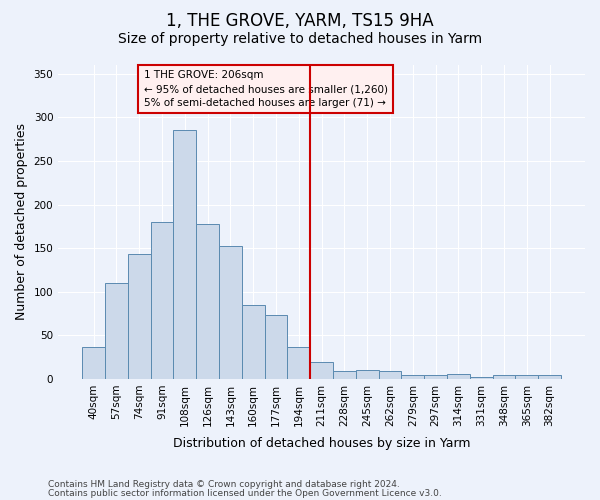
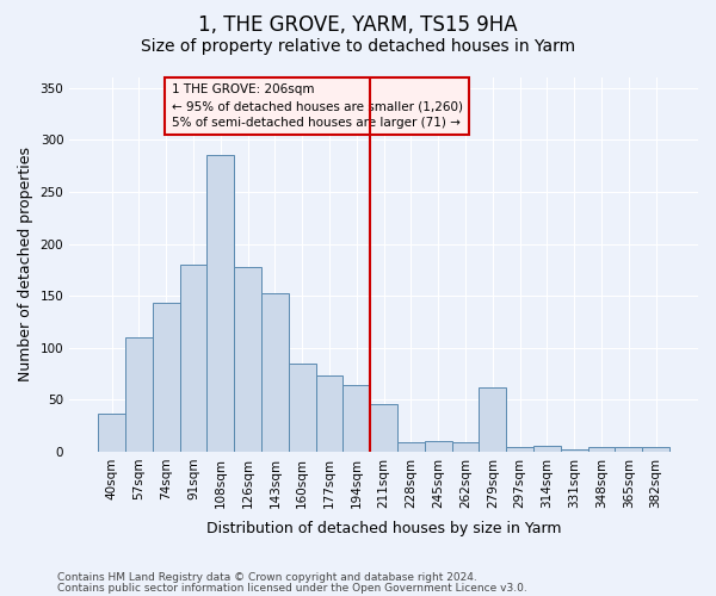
194sqm: 37 -> 64
211sqm: 19 -> 46
279sqm: 4 -> 62
